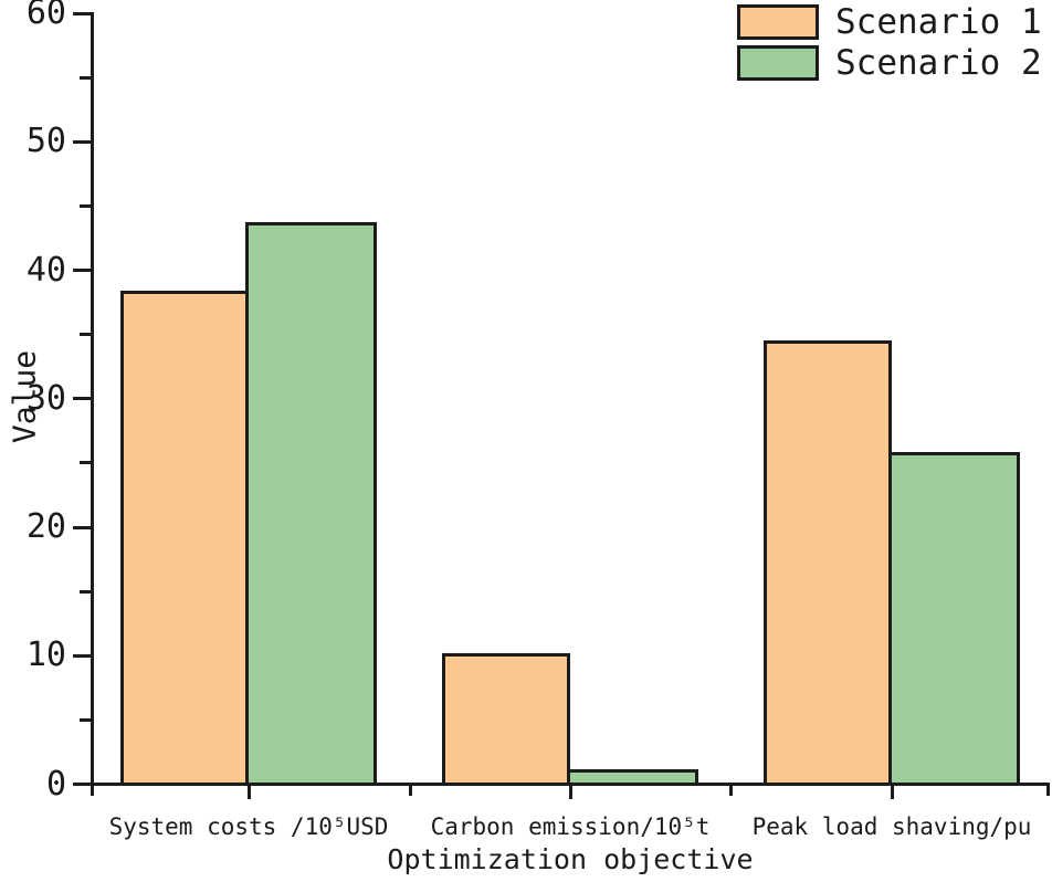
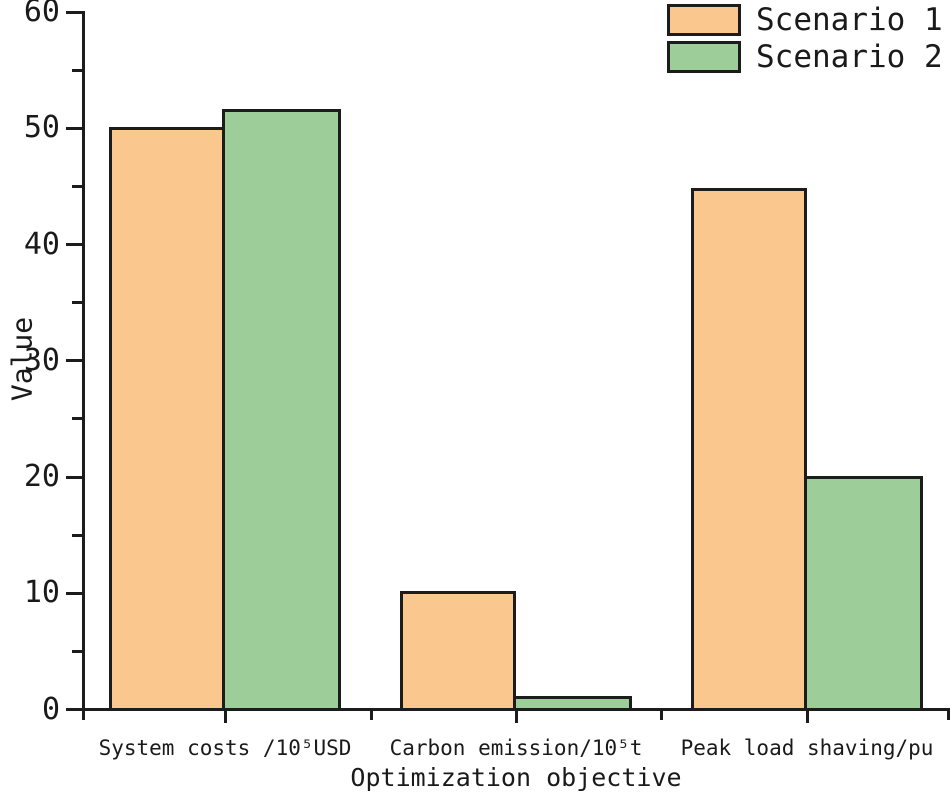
Scenario 1/System costs /10⁵USD: 38.3 -> 50.0
Scenario 2/System costs /10⁵USD: 43.6 -> 51.5
Scenario 1/Peak load shaving/pu: 34.4 -> 44.7
Scenario 2/Peak load shaving/pu: 25.7 -> 20.0
